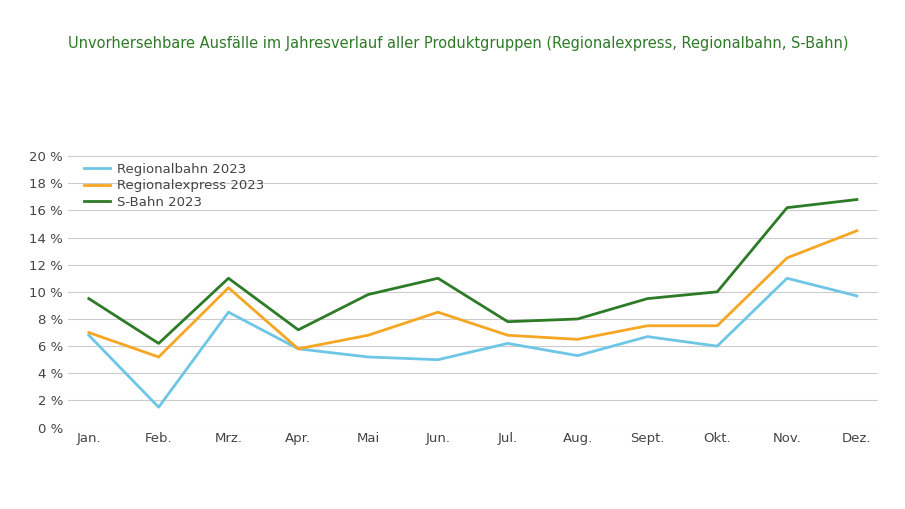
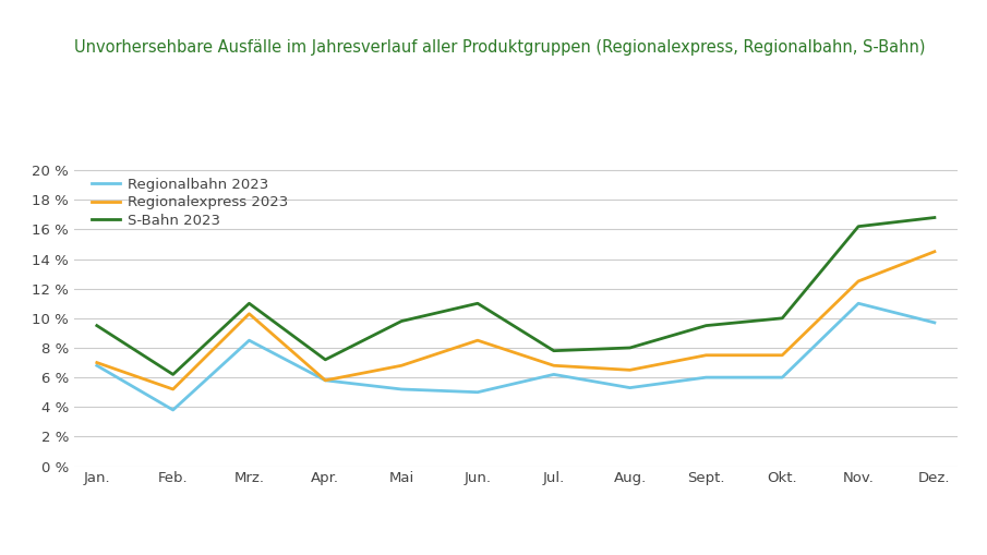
Regionalbahn 2023/Feb.: 1.5 % -> 3.8 %
Regionalbahn 2023/Sept.: 6.7 % -> 6.0 %
